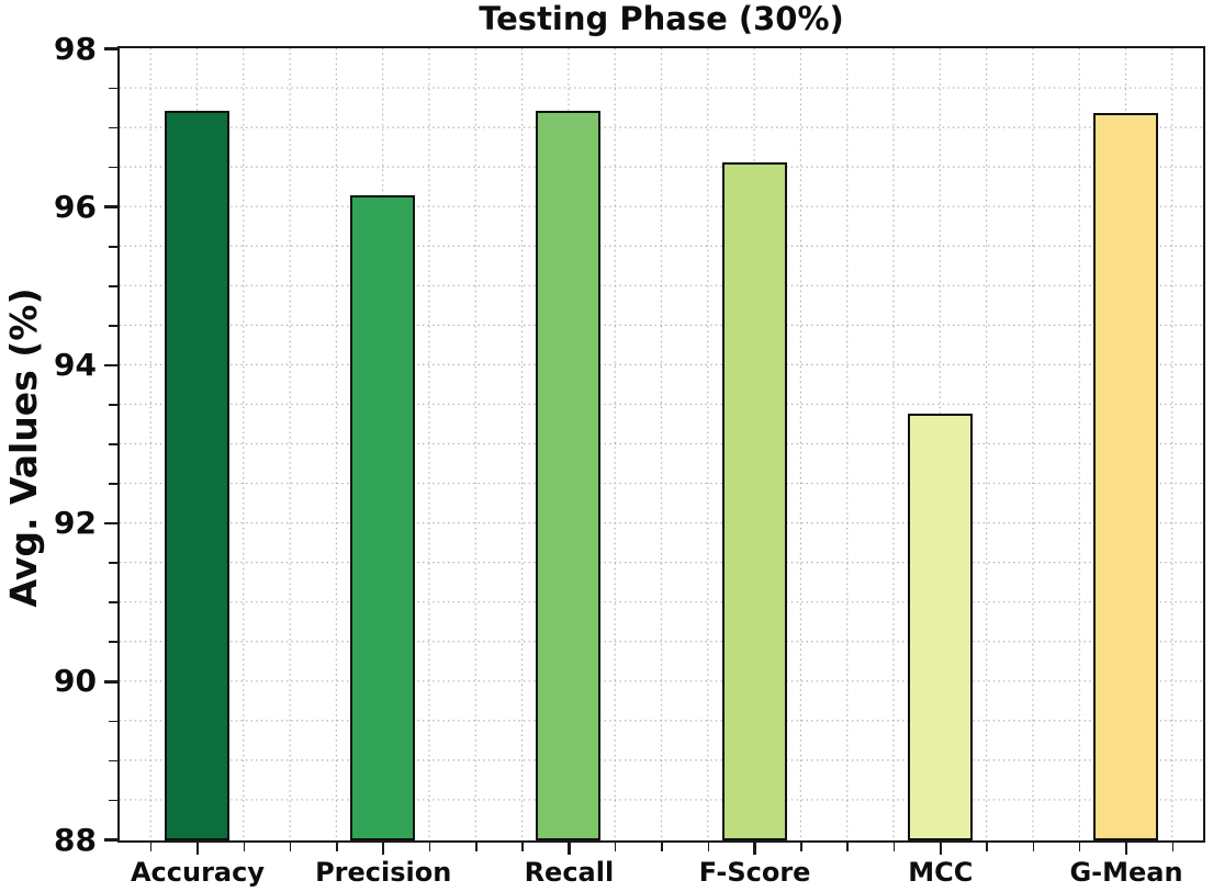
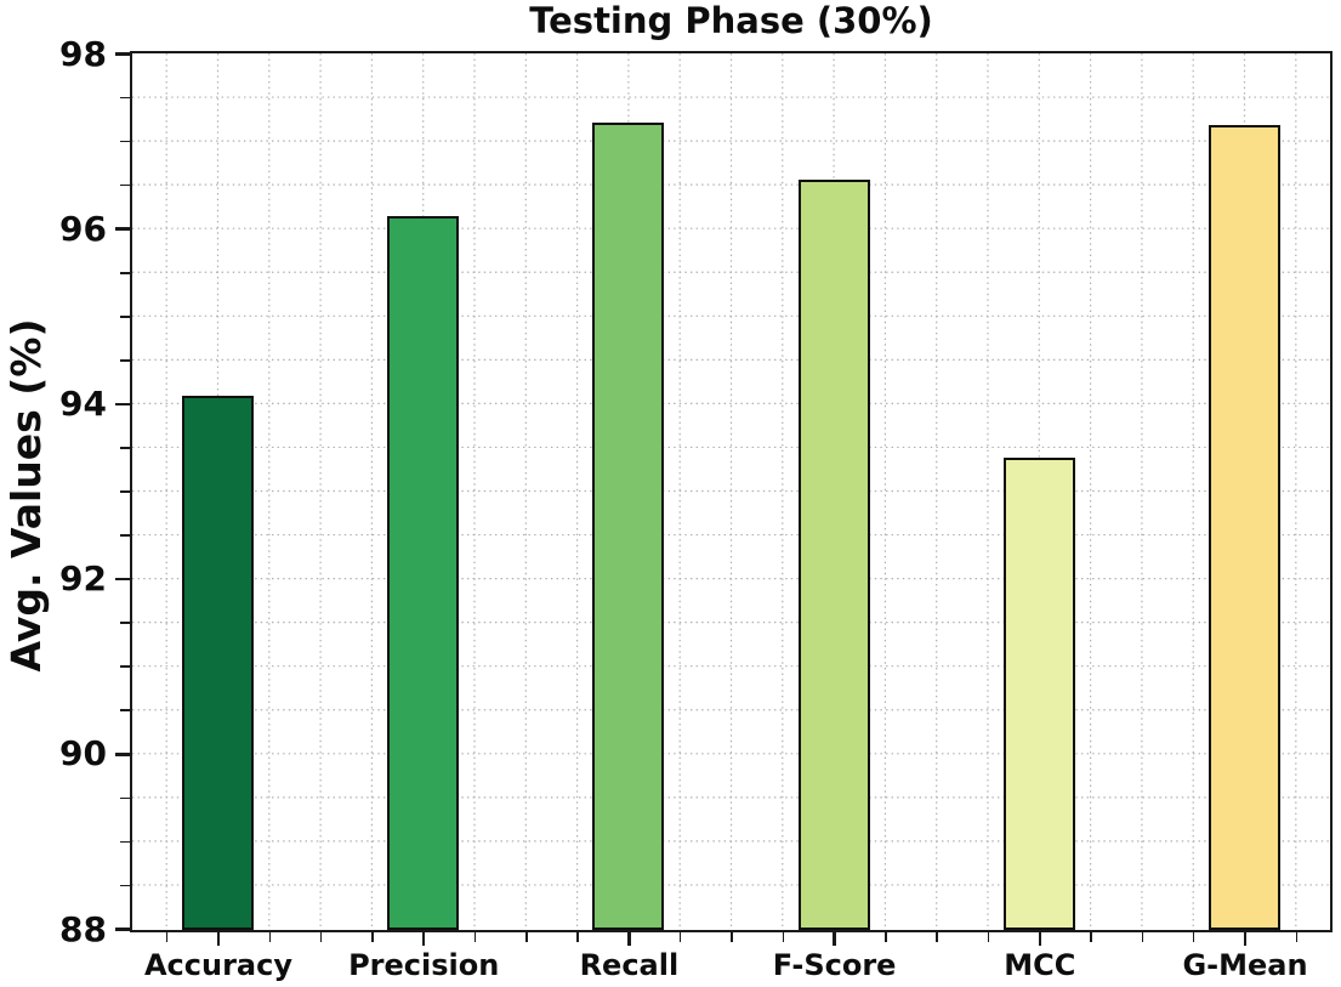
Accuracy: 97.2 -> 94.1
